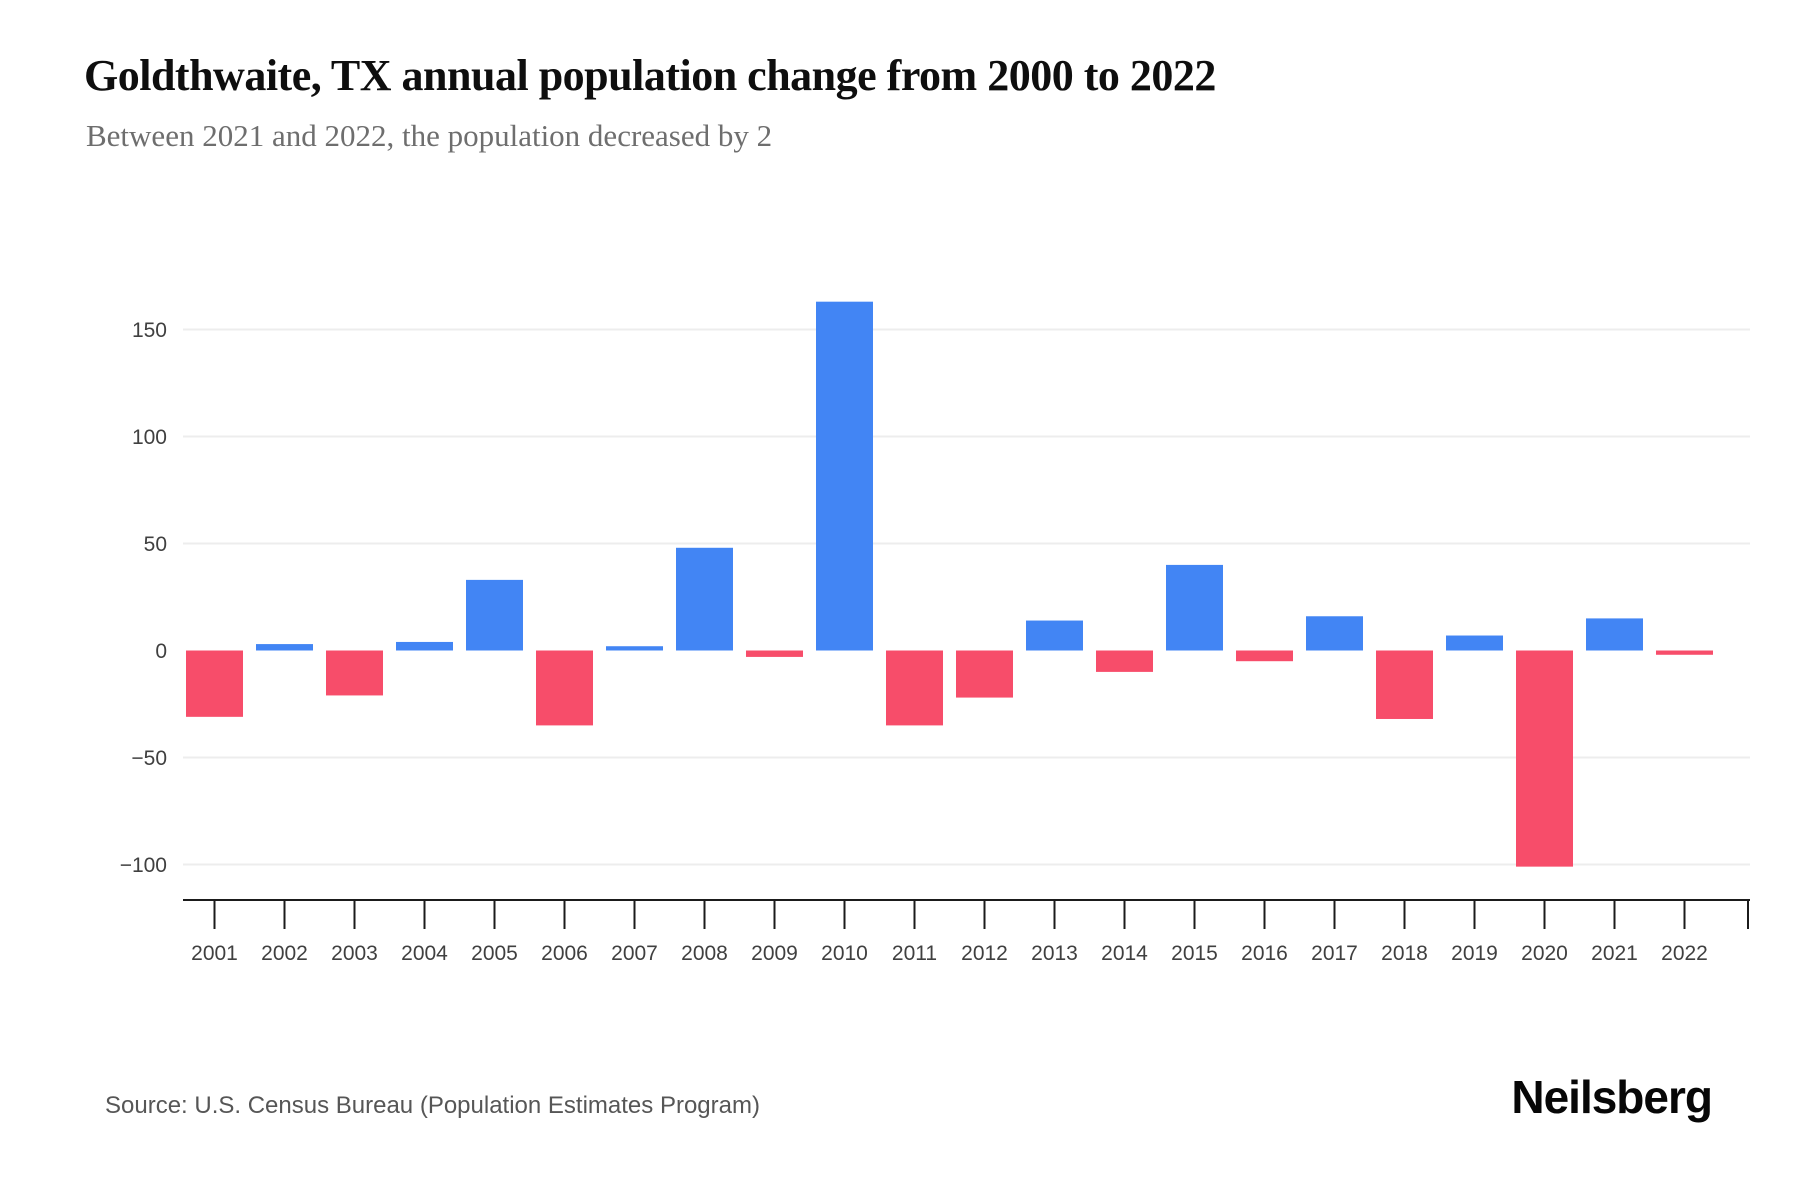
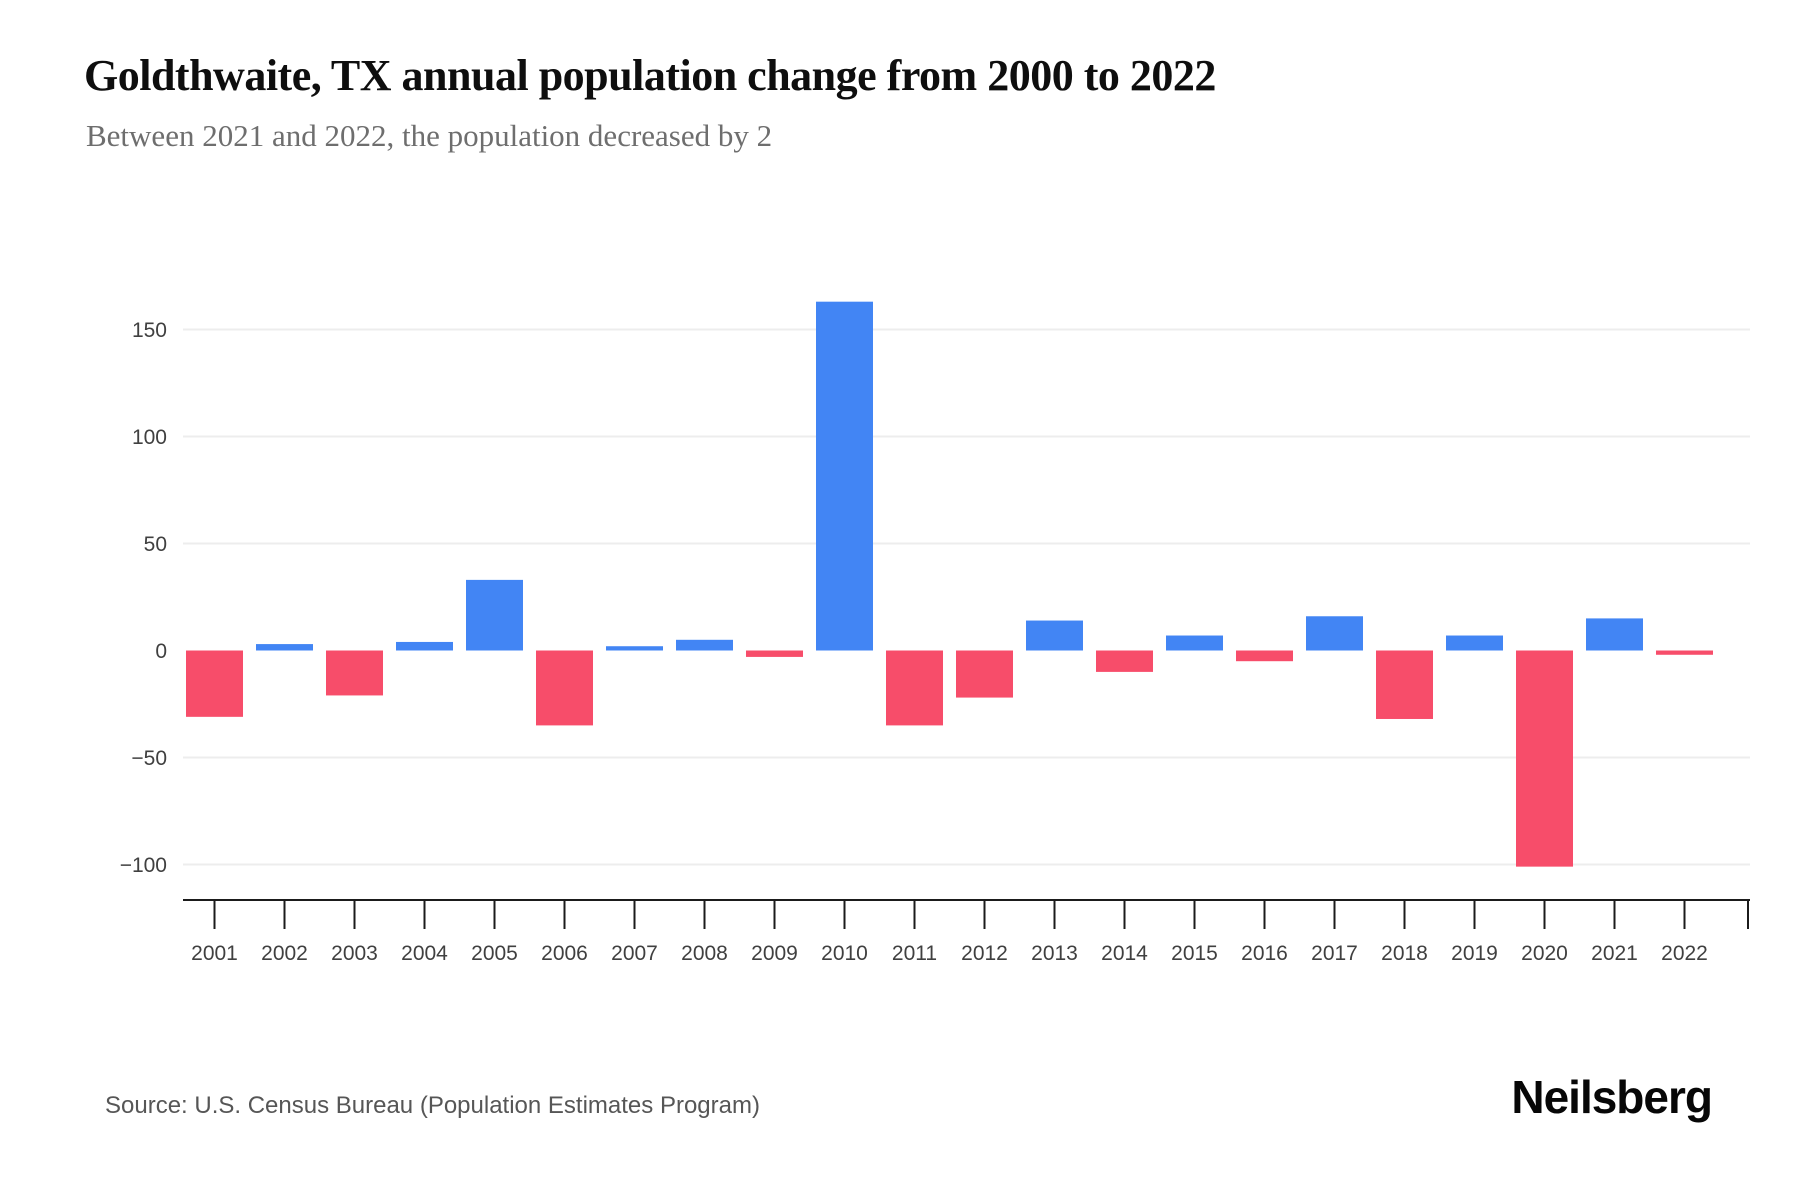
2008: 48 -> 5
2015: 40 -> 7
